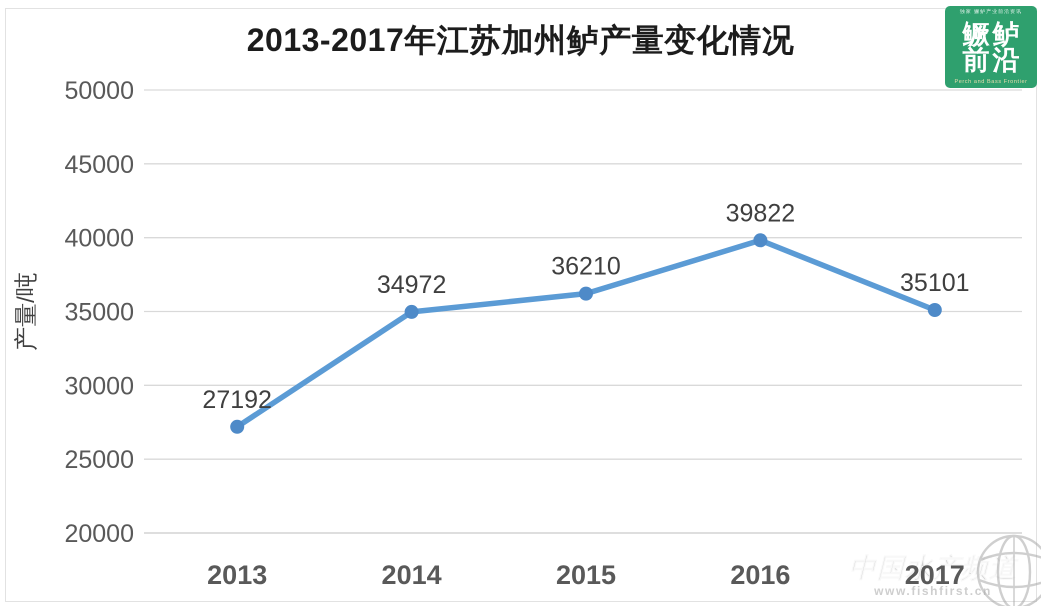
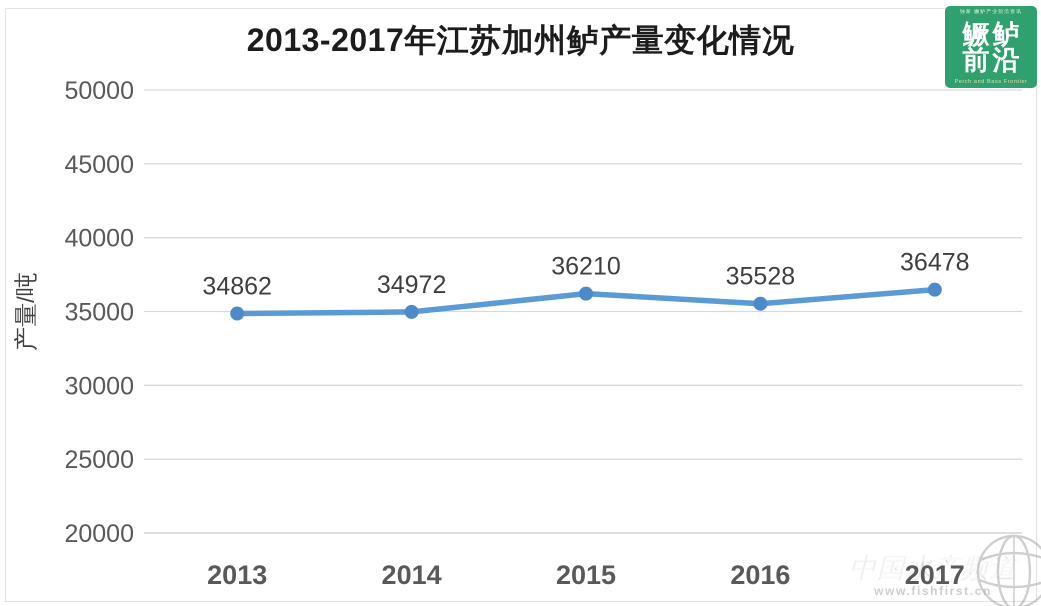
2013: 27192 -> 34862
2016: 39822 -> 35528
2017: 35101 -> 36478
